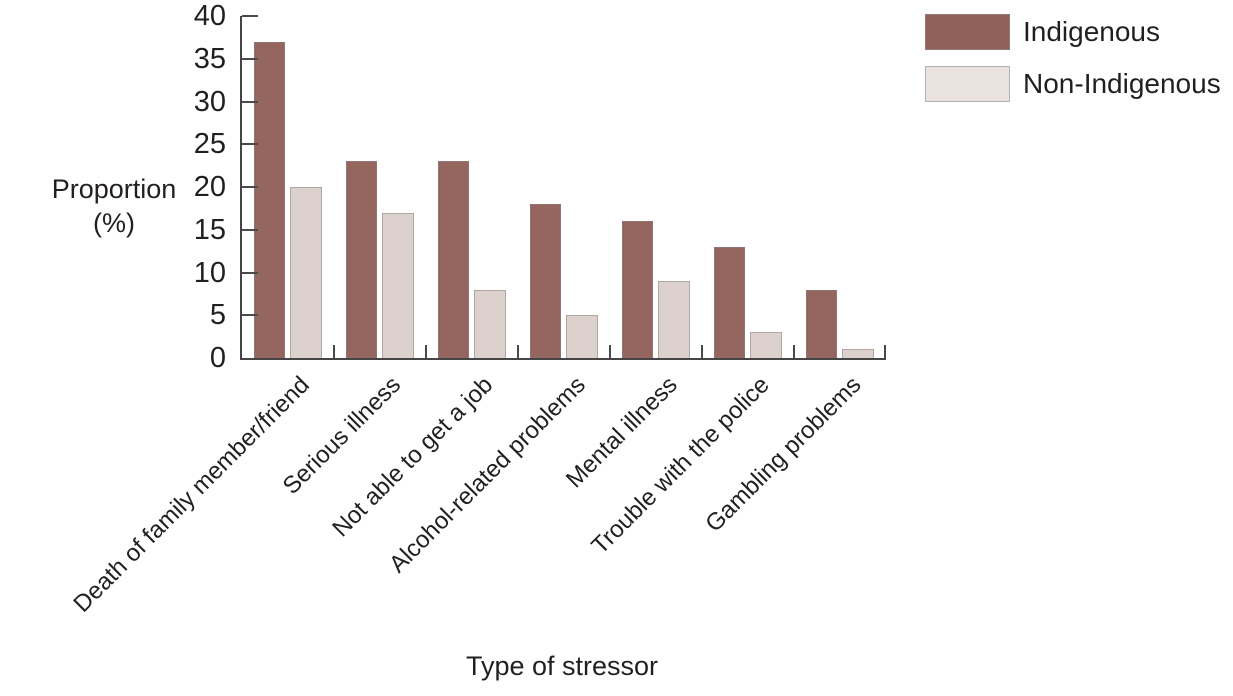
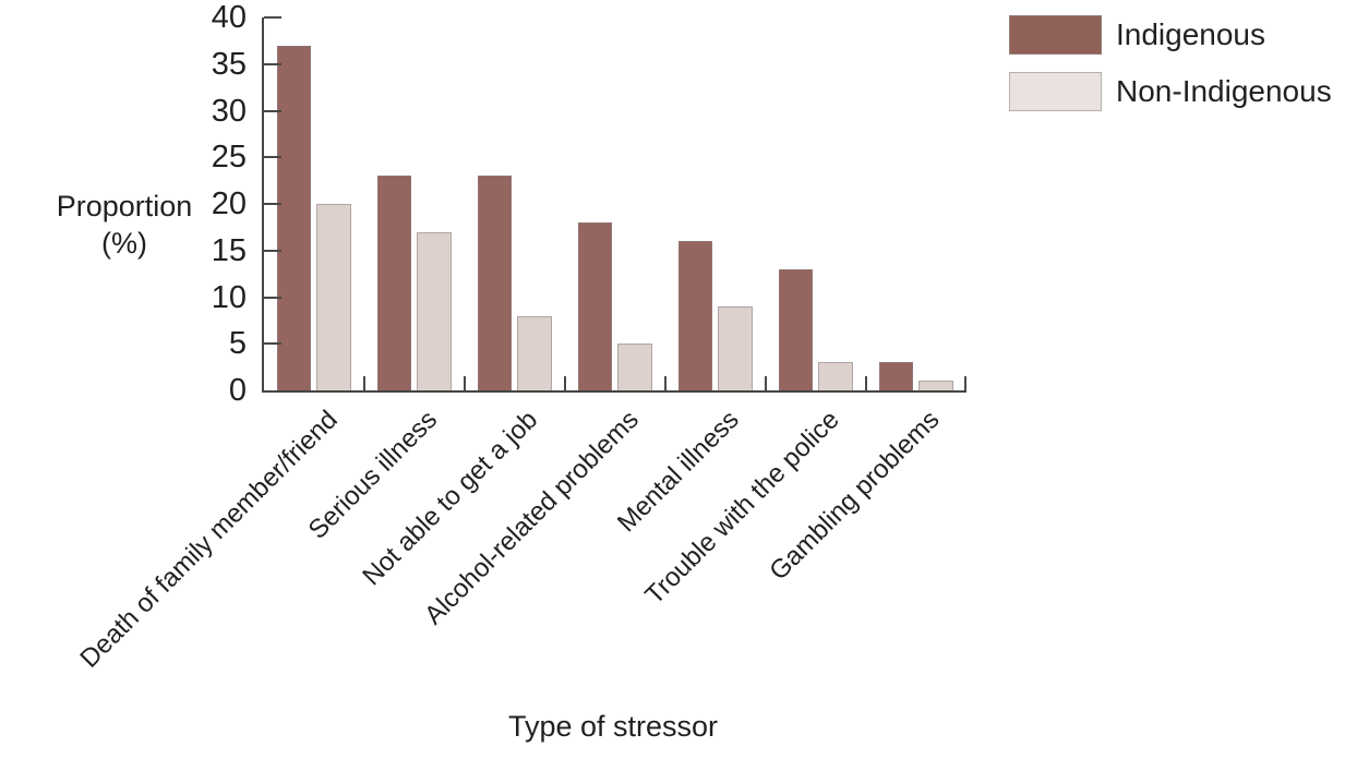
Indigenous/Gambling problems: 8 -> 3
